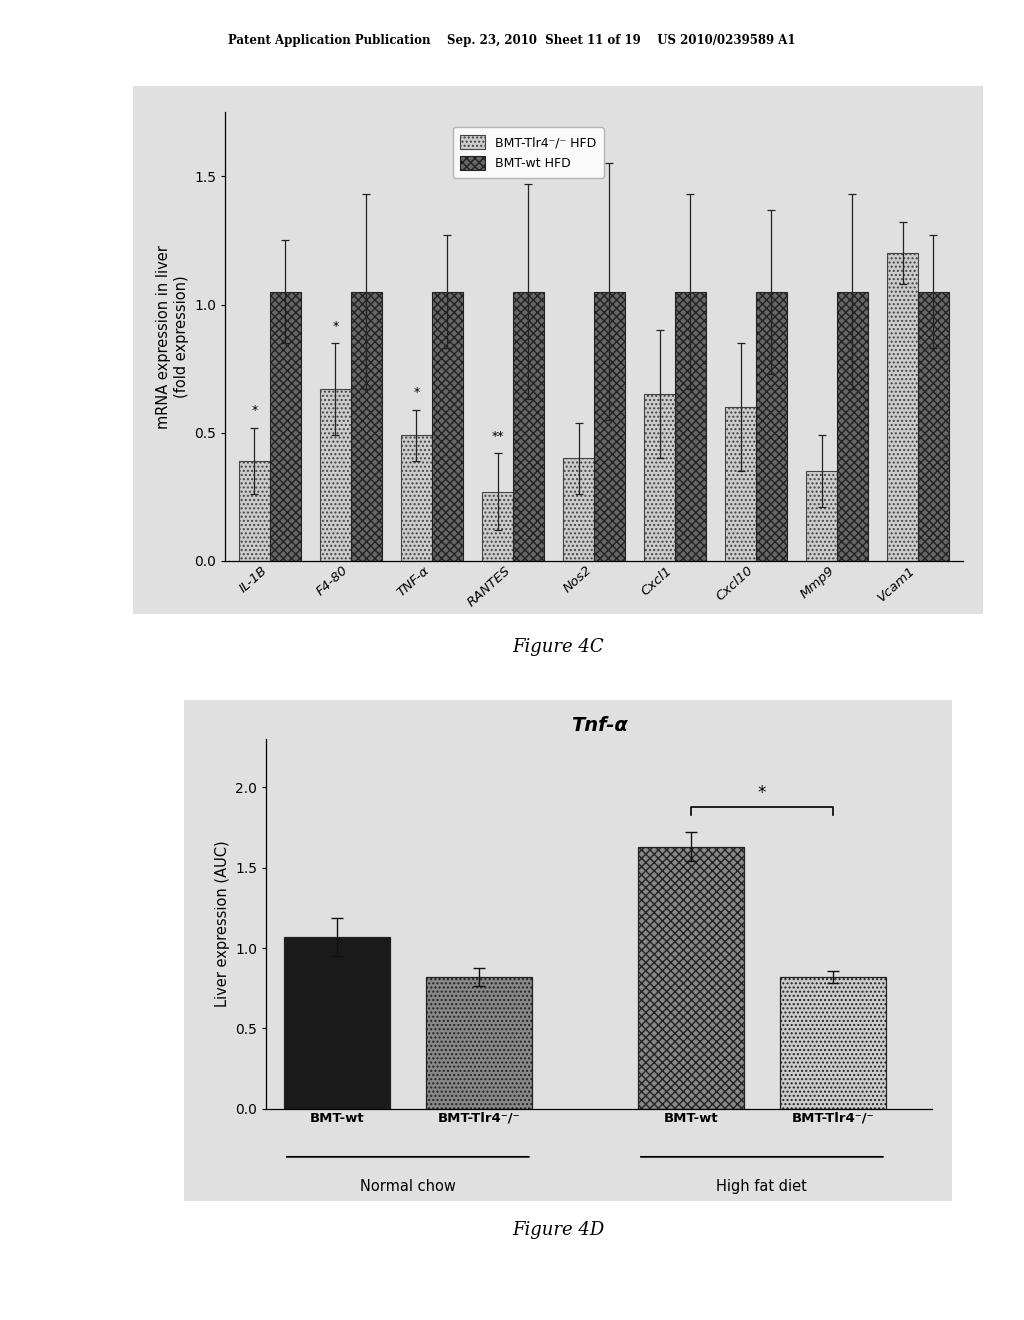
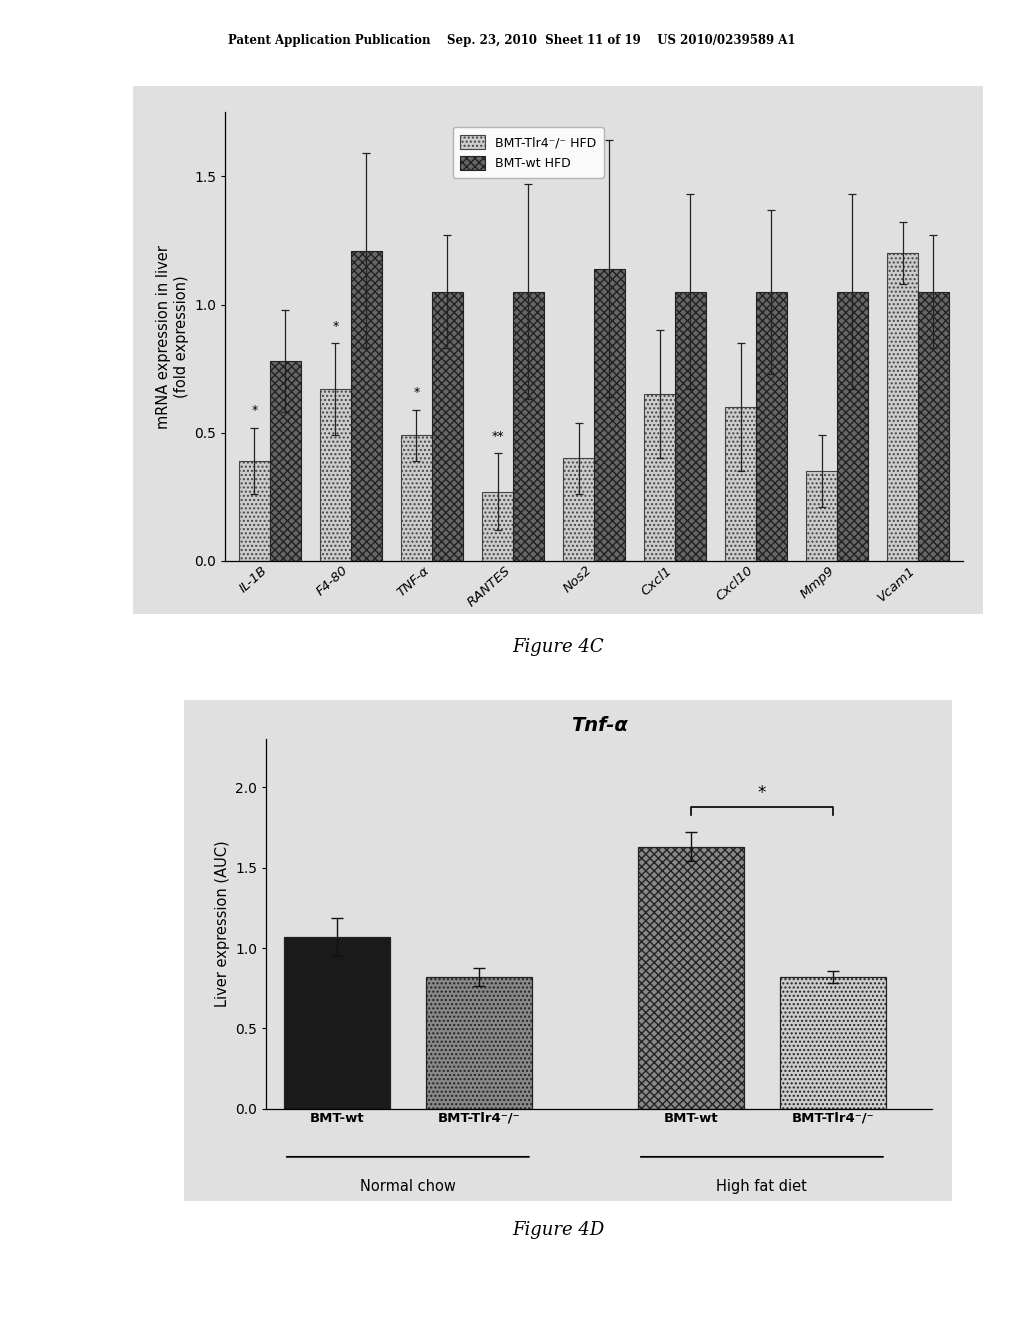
BMT-wt HFD/IL-1B: 1.05 -> 0.78
BMT-wt HFD/F4-80: 1.05 -> 1.21
BMT-wt HFD/Nos2: 1.05 -> 1.14
